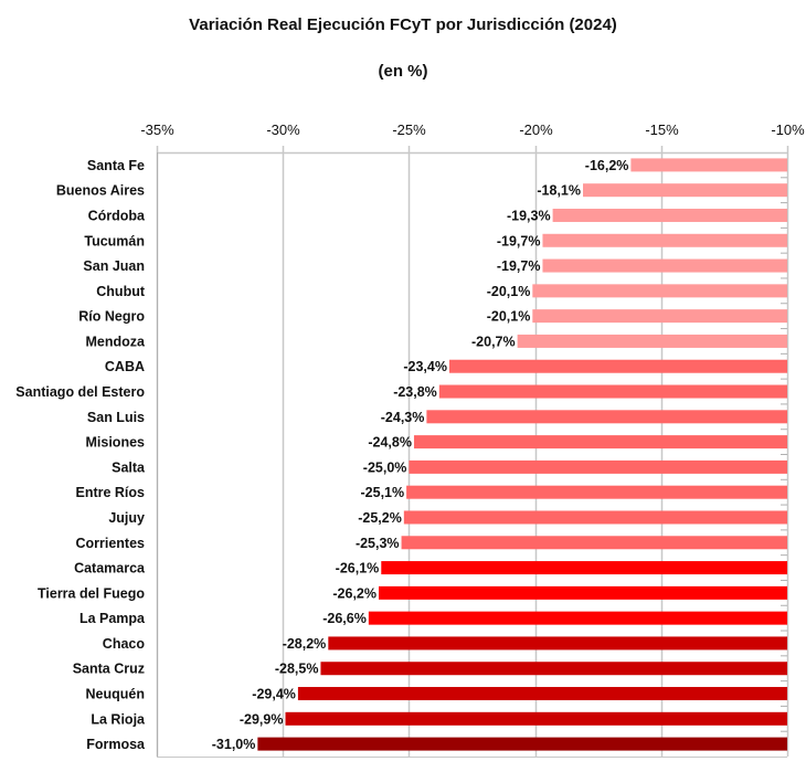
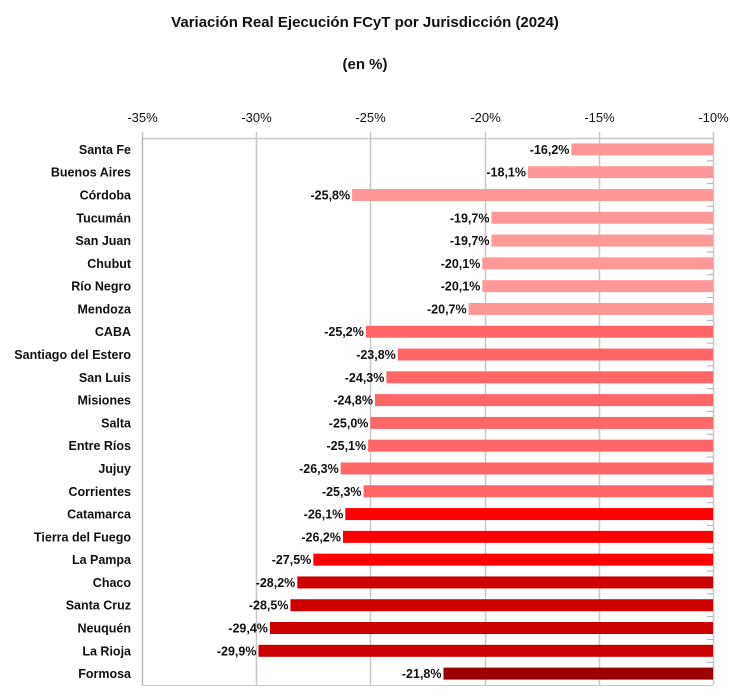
Córdoba: -19,3% -> -25,8%
CABA: -23,4% -> -25,2%
Jujuy: -25,2% -> -26,3%
La Pampa: -26,6% -> -27,5%
Formosa: -31,0% -> -21,8%
